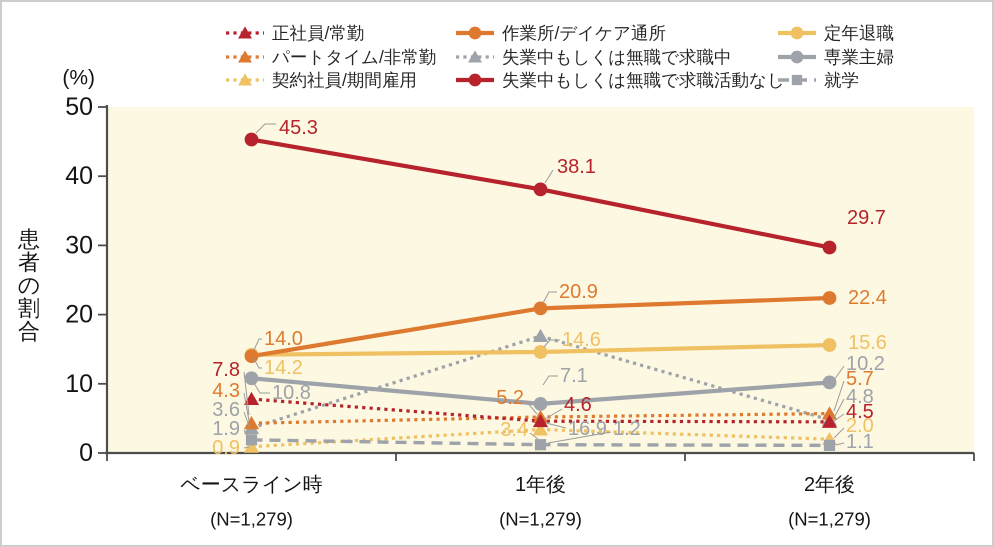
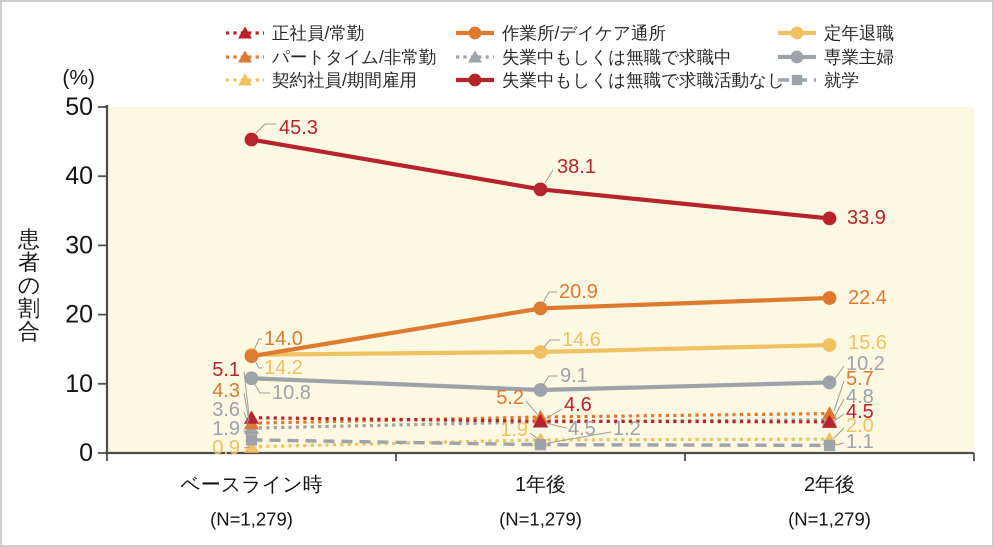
正社員/常勤/ベースライン時: 7.8 -> 5.1
契約社員/期間雇用/1年後: 3.4 -> 1.9
失業中もしくは無職で求職中/1年後: 16.9 -> 4.5
専業主婦/1年後: 7.1 -> 9.1
失業中もしくは無職で求職活動なし/2年後: 29.7 -> 33.9
